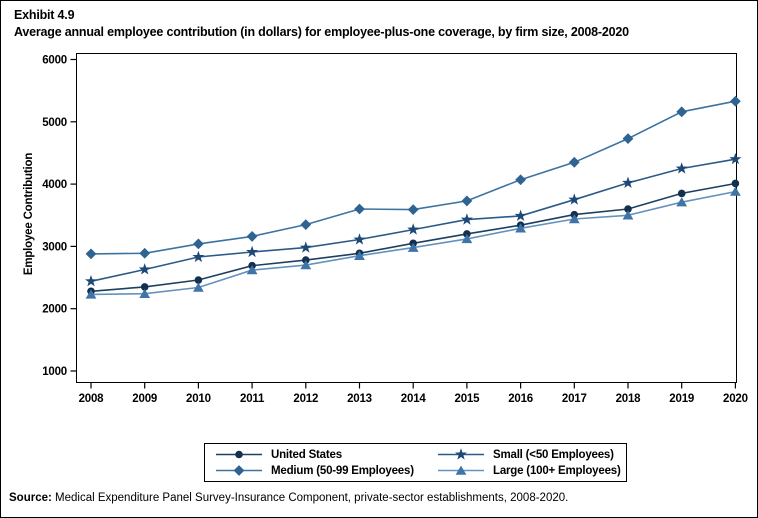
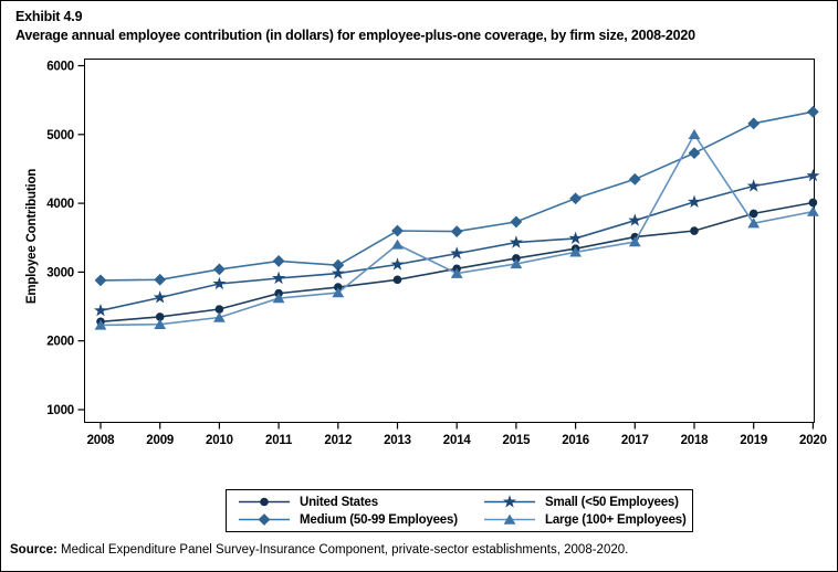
Medium (50-99 Employees)/2012: 3400 -> 3100
Large (100+ Employees)/2013: 2800 -> 3400
Large (100+ Employees)/2018: 3500 -> 5000
